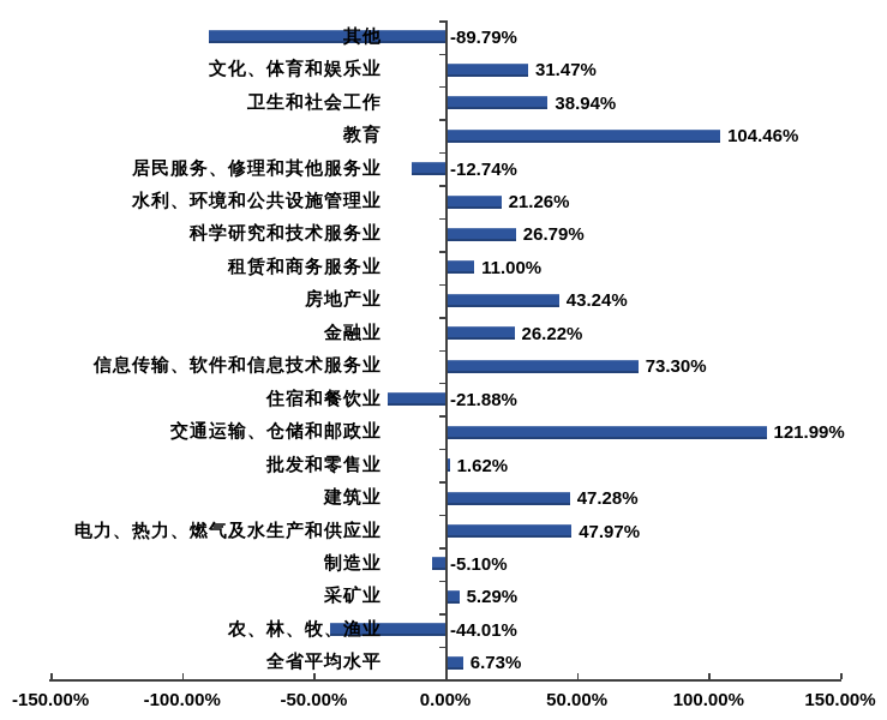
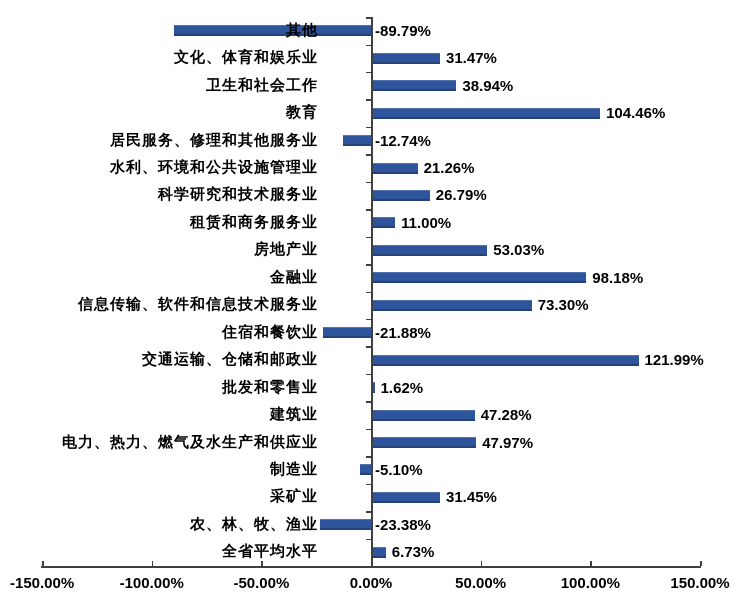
房地产业: 43.24% -> 53.03%
金融业: 26.22% -> 98.18%
采矿业: 5.29% -> 31.45%
农、林、牧、渔业: -44.01% -> -23.38%
